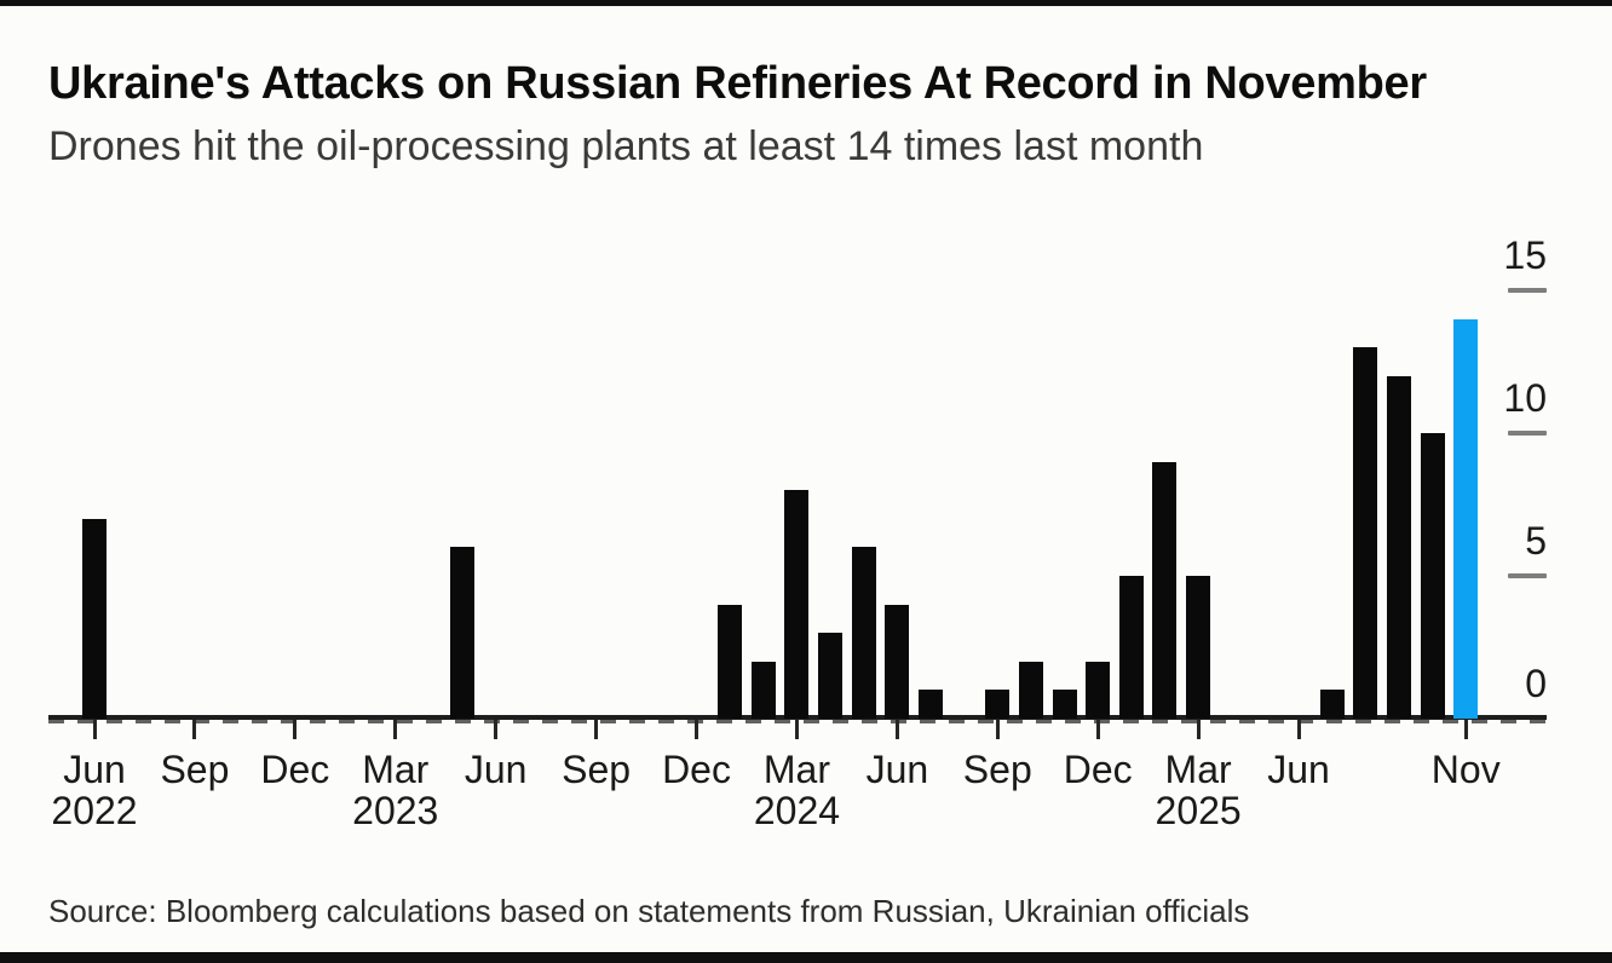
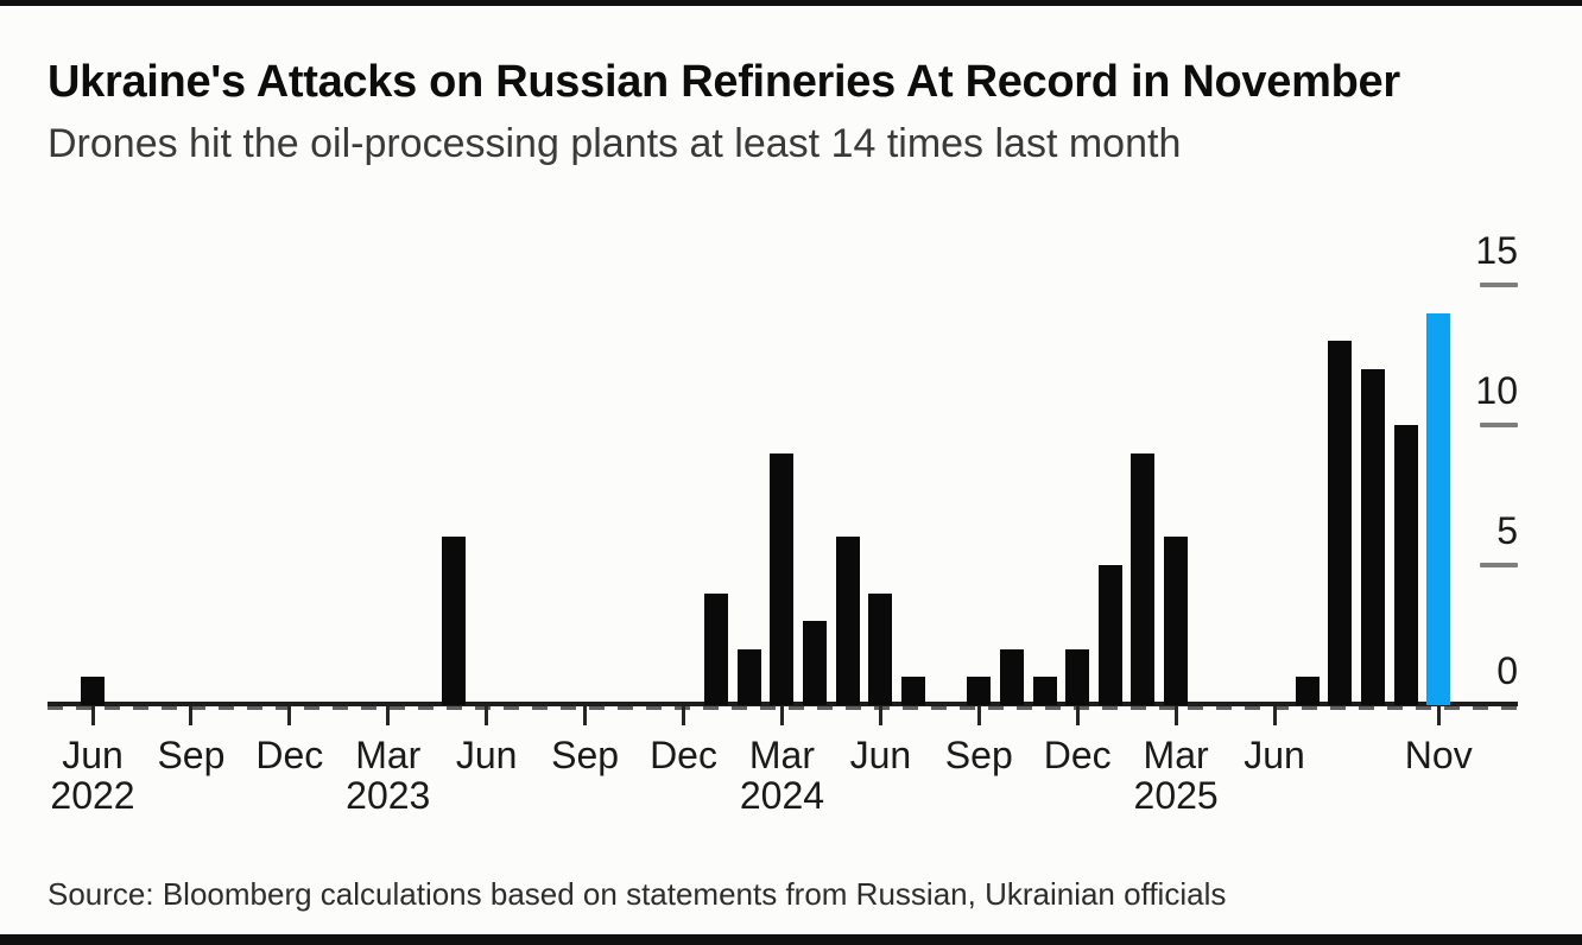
Jun 2022: 7 -> 1
Mar 2024: 8 -> 9
Mar 2025: 5 -> 6
